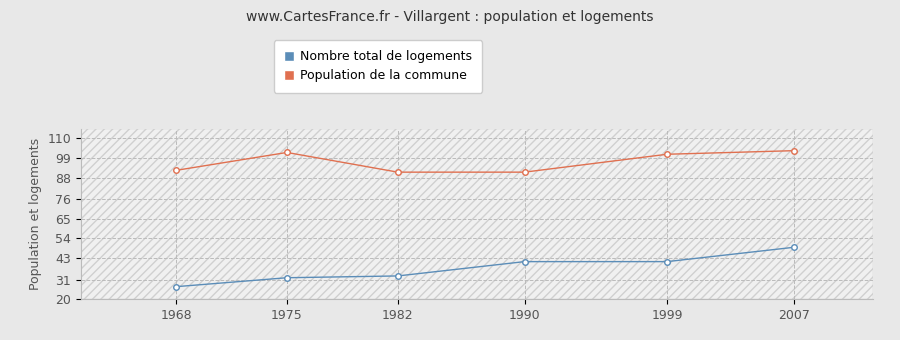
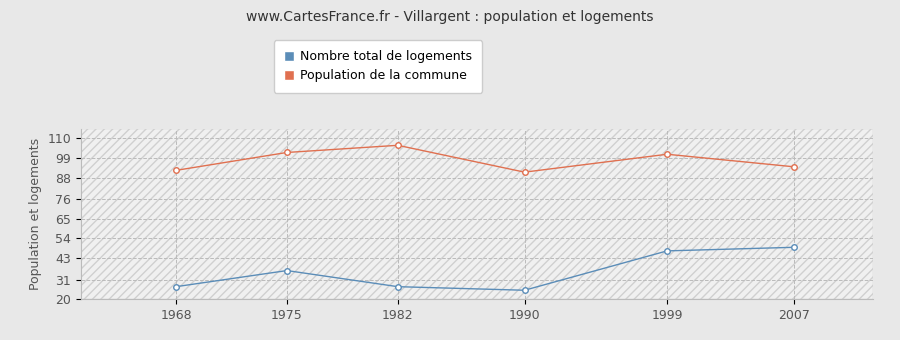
Nombre total de logements/1975: 32 -> 36
Nombre total de logements/1982: 33 -> 27
Population de la commune/1982: 91 -> 106
Nombre total de logements/1990: 41 -> 25
Nombre total de logements/1999: 41 -> 47
Population de la commune/2007: 103 -> 94
